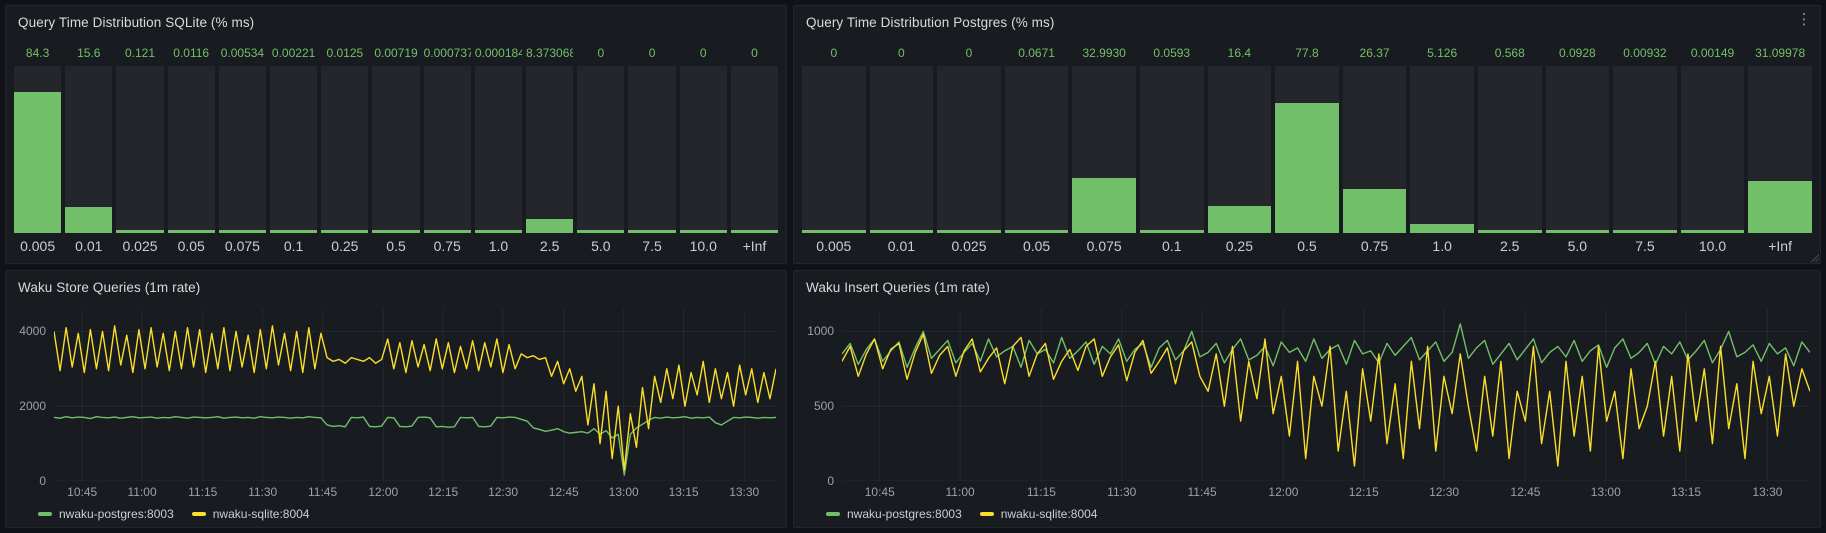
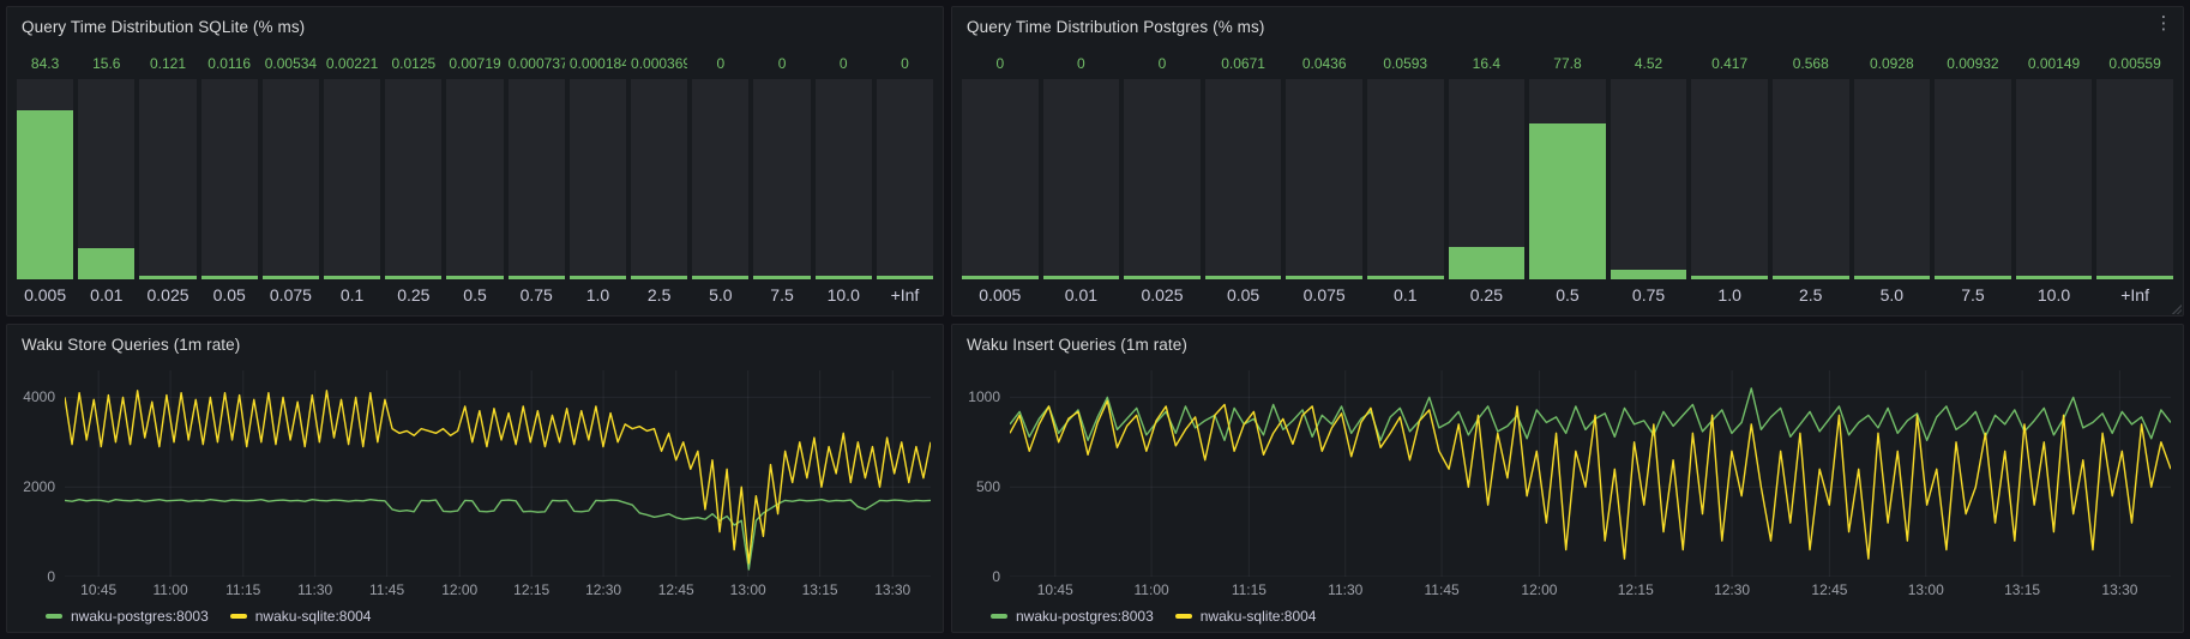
Query Time Distribution SQLite (% ms)/2.5: 8.373068 -> 0.000369
Query Time Distribution Postgres (% ms)/0.075: 32.9930 -> 0.0436
Query Time Distribution Postgres (% ms)/0.75: 26.37 -> 4.52
Query Time Distribution Postgres (% ms)/1.0: 5.126 -> 0.417
Query Time Distribution Postgres (% ms)/+Inf: 31.09978 -> 0.00559
